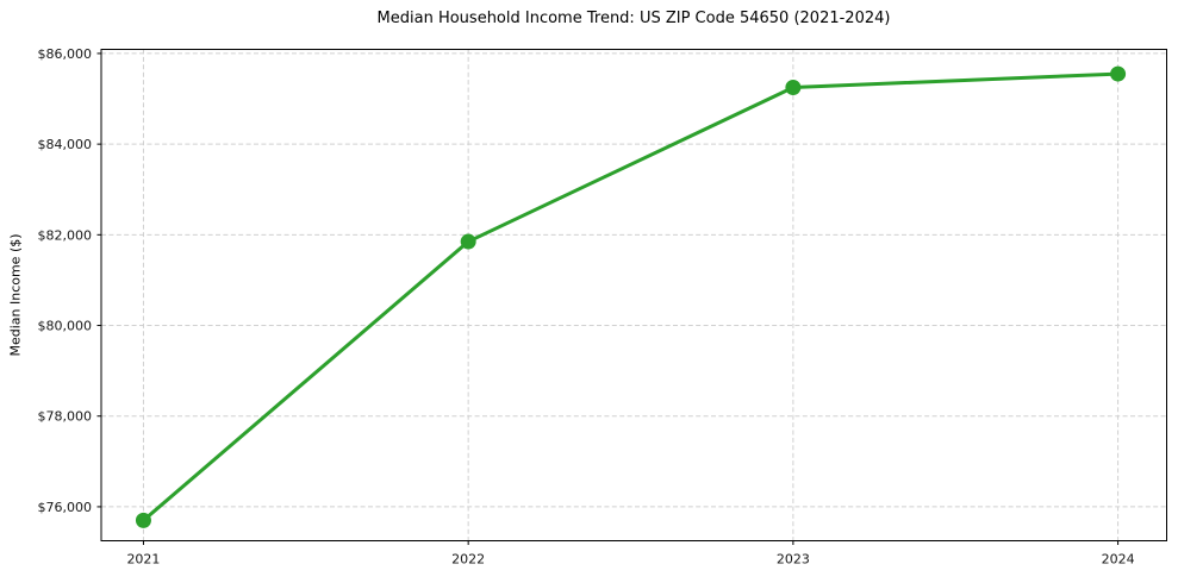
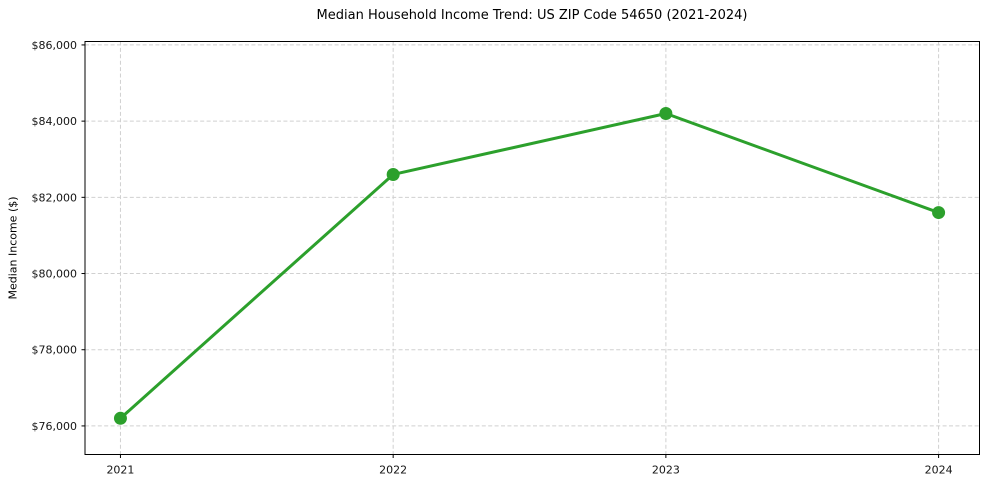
2021: $75700 -> $76200
2022: $81800 -> $82600
2023: $85200 -> $84200
2024: $85600 -> $81600
